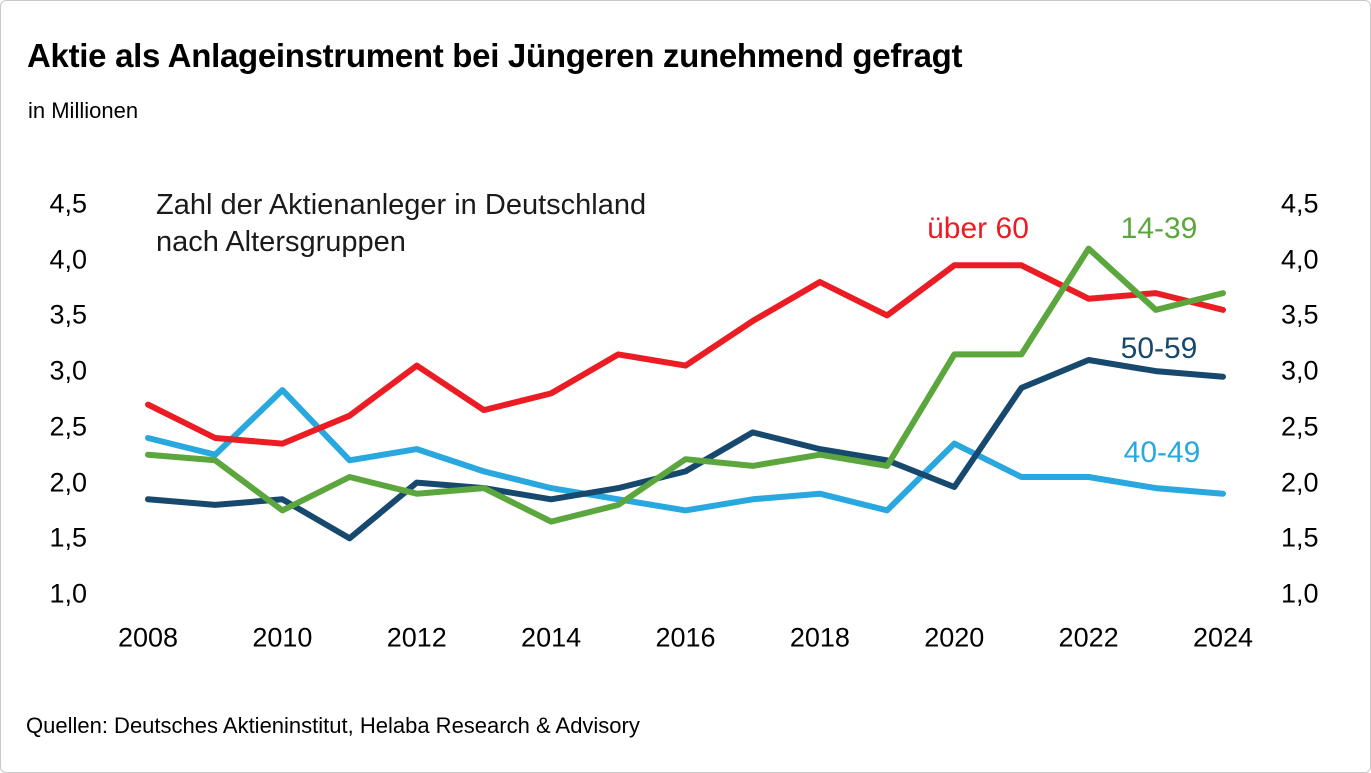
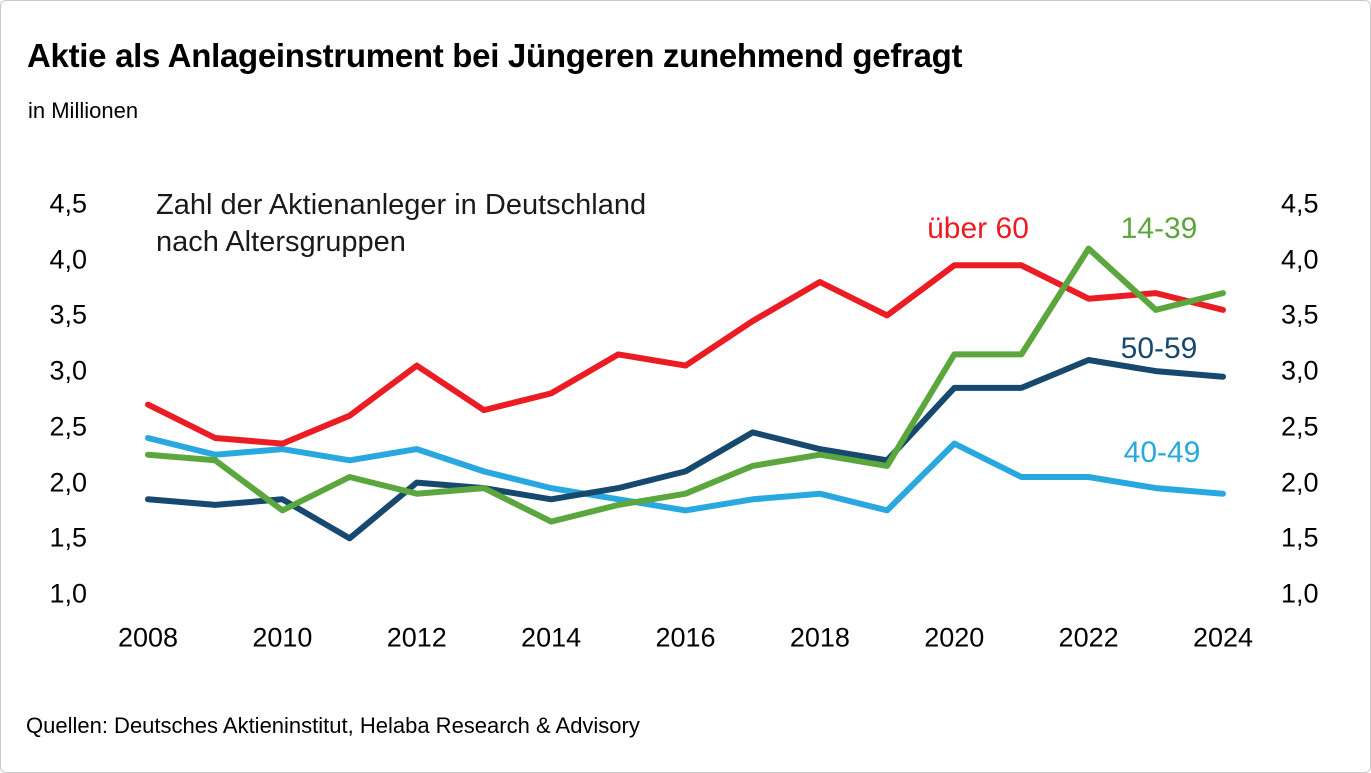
40-49/2010: 2,83 -> 2,30
14-39/2016: 2,21 -> 1,90
50-59/2020: 1,96 -> 2,85
